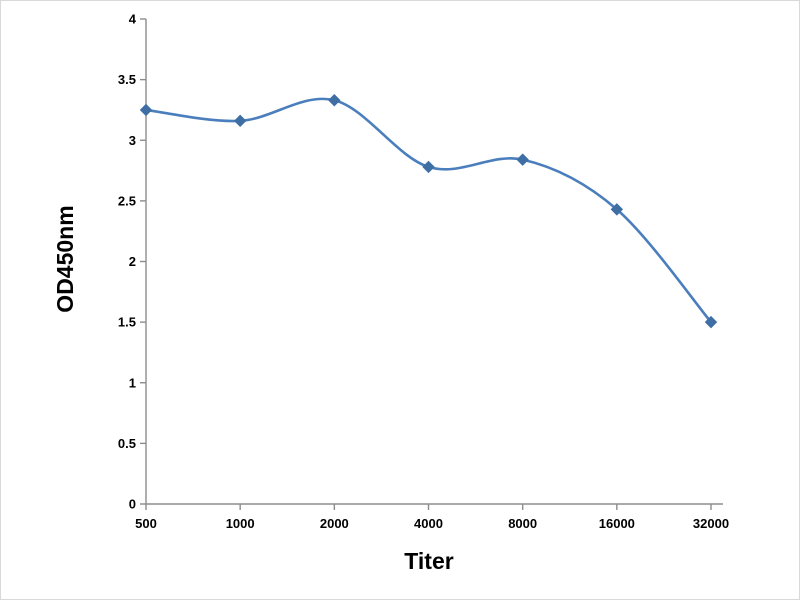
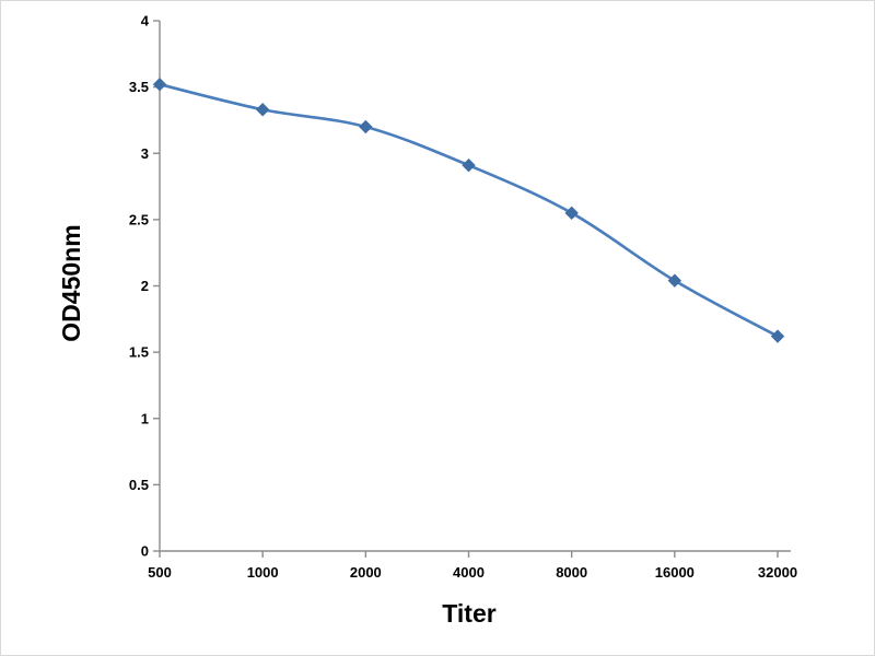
500: 3.25 -> 3.52
1000: 3.16 -> 3.33
2000: 3.33 -> 3.20
4000: 2.78 -> 2.91
8000: 2.84 -> 2.55
16000: 2.43 -> 2.04
32000: 1.50 -> 1.62
